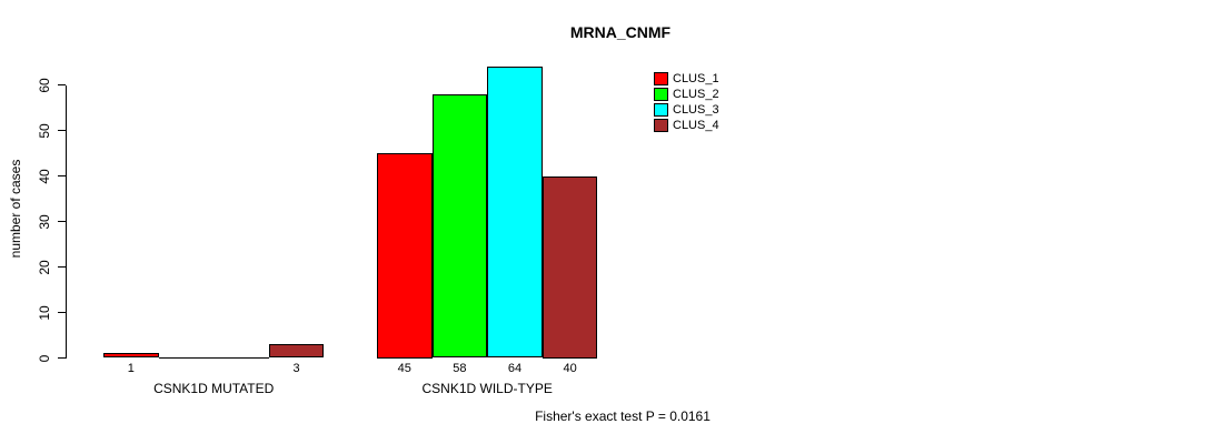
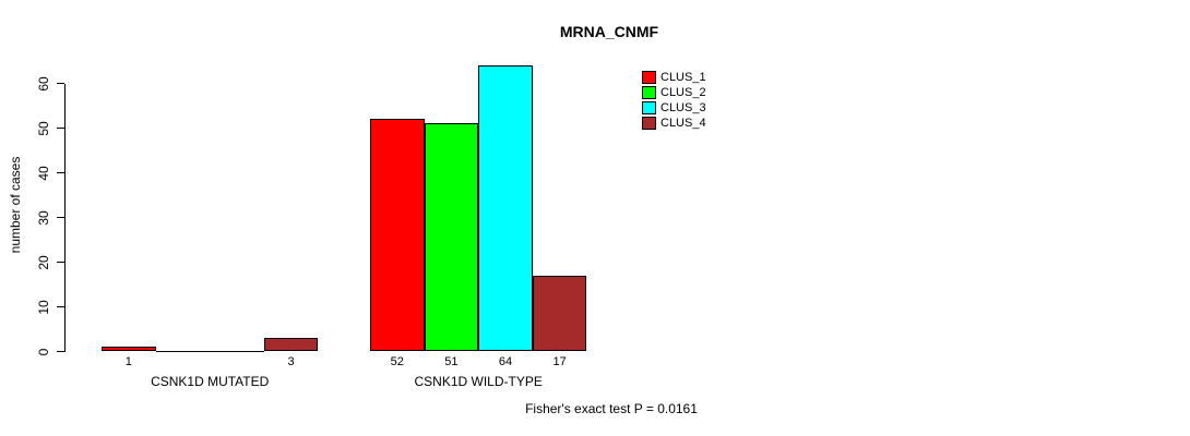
CLUS_1/CSNK1D WILD-TYPE: 45 -> 52
CLUS_2/CSNK1D WILD-TYPE: 58 -> 51
CLUS_4/CSNK1D WILD-TYPE: 40 -> 17
